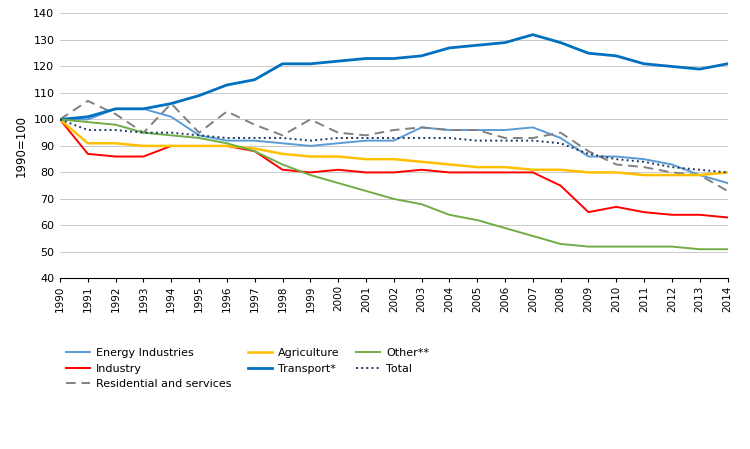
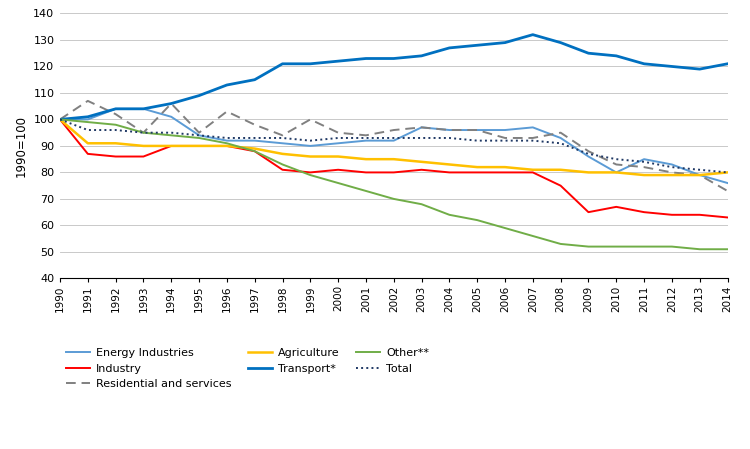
Energy Industries/2010: 86 -> 80
